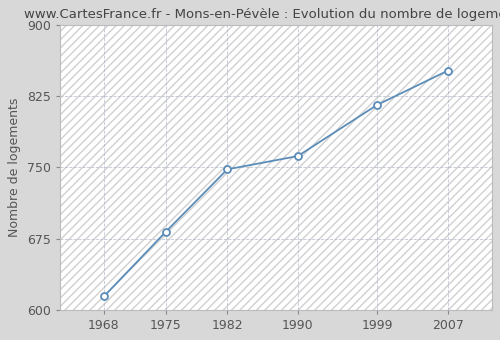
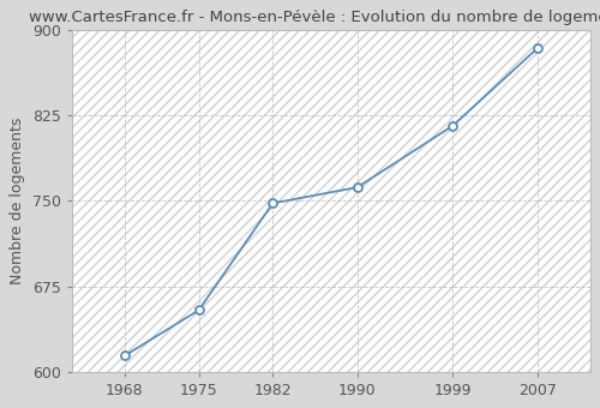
1975: 682 -> 654
2007: 852 -> 884
